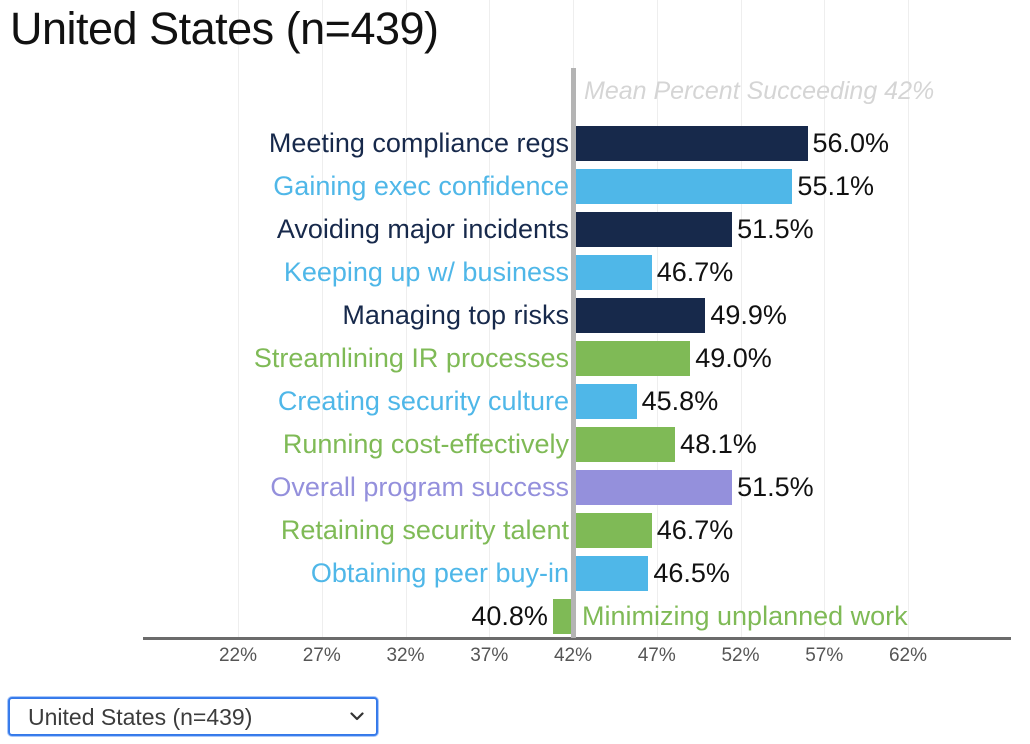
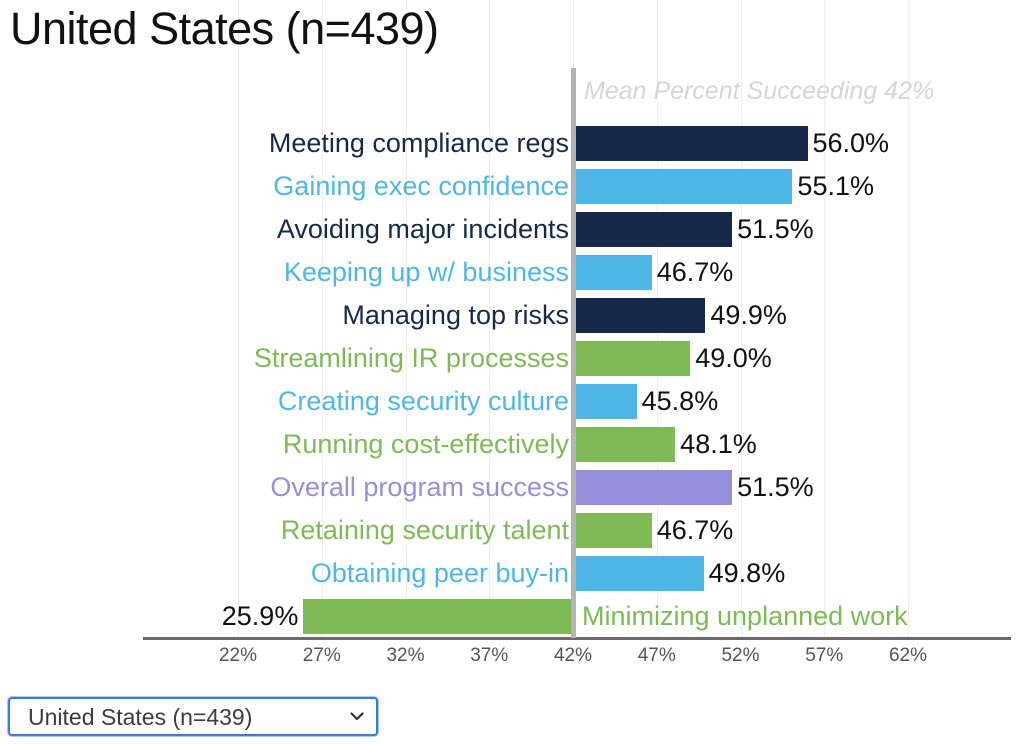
Obtaining peer buy-in: 46.5% -> 49.8%
Minimizing unplanned work: 40.8% -> 25.9%
